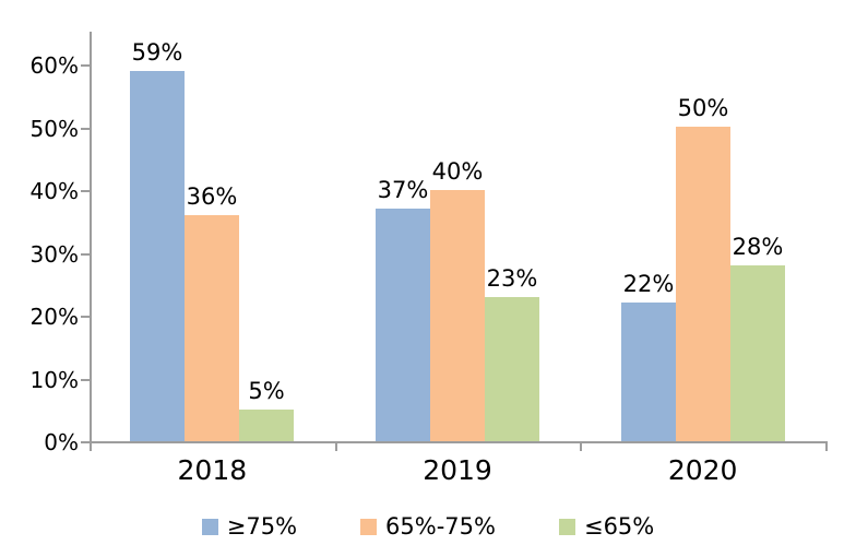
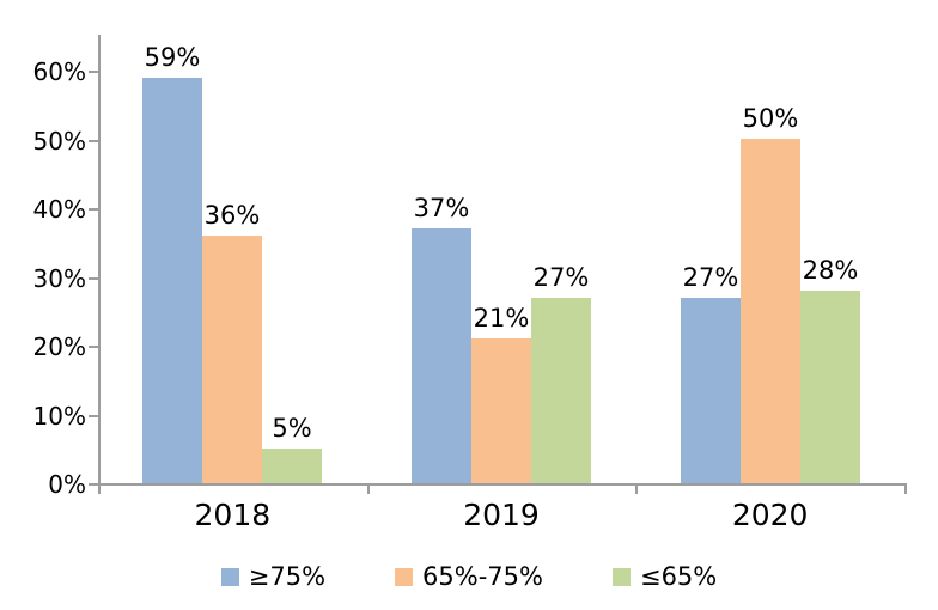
65%-75%/2019: 40% -> 21%
≤65%/2019: 23% -> 27%
≥75%/2020: 22% -> 27%
